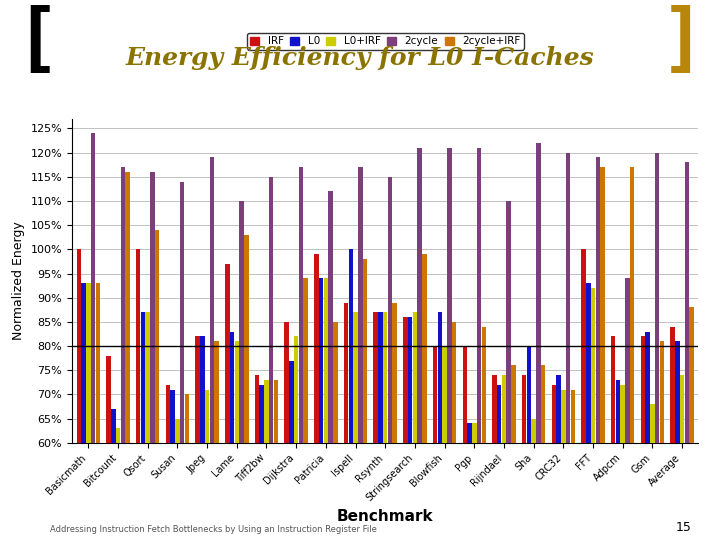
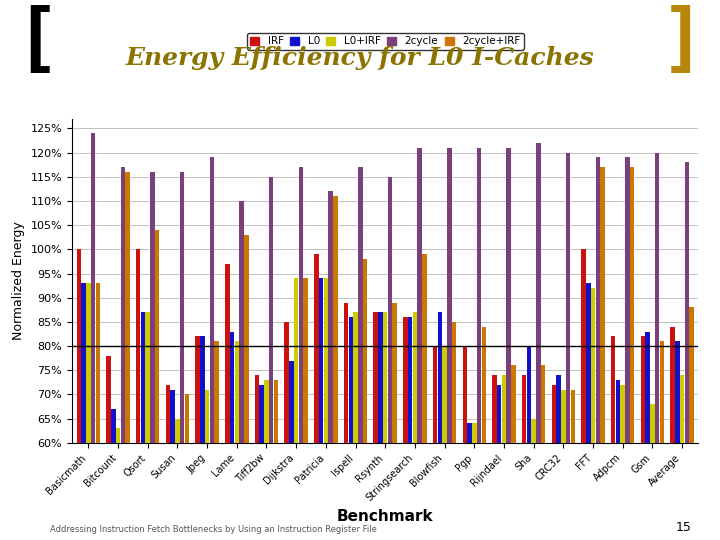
2cycle/Susan: 114% -> 116%
L0+IRF/Dijkstra: 82% -> 94%
2cycle+IRF/Patricia: 85% -> 111%
L0/Ispell: 100% -> 86%
2cycle/Rijndael: 110% -> 121%
2cycle/Adpcm: 94% -> 119%
